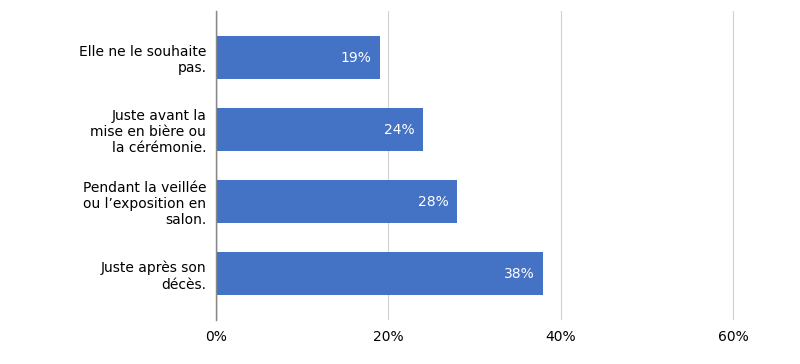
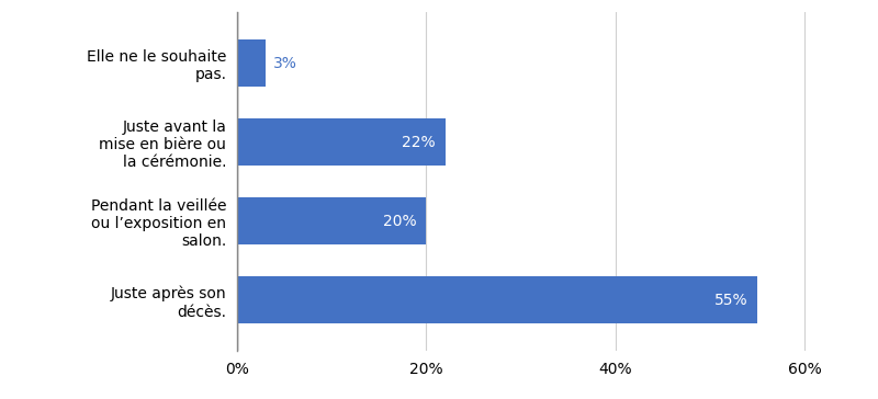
Elle ne le souhaite pas.: 19% -> 3%
Juste avant la mise en bière ou la cérémonie.: 24% -> 22%
Pendant la veillée ou l’exposition en salon.: 28% -> 20%
Juste après son décès.: 38% -> 55%
